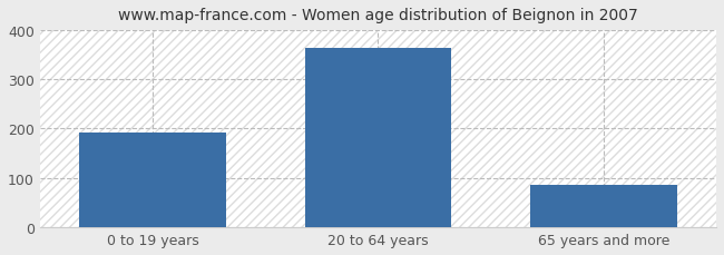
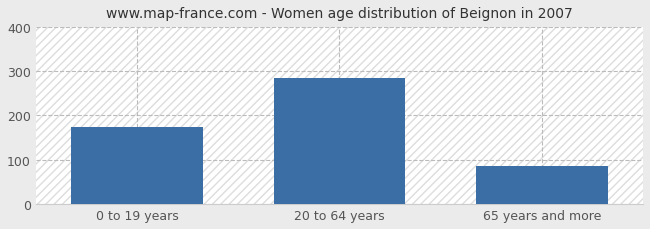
0 to 19 years: 193 -> 175
20 to 64 years: 363 -> 285
